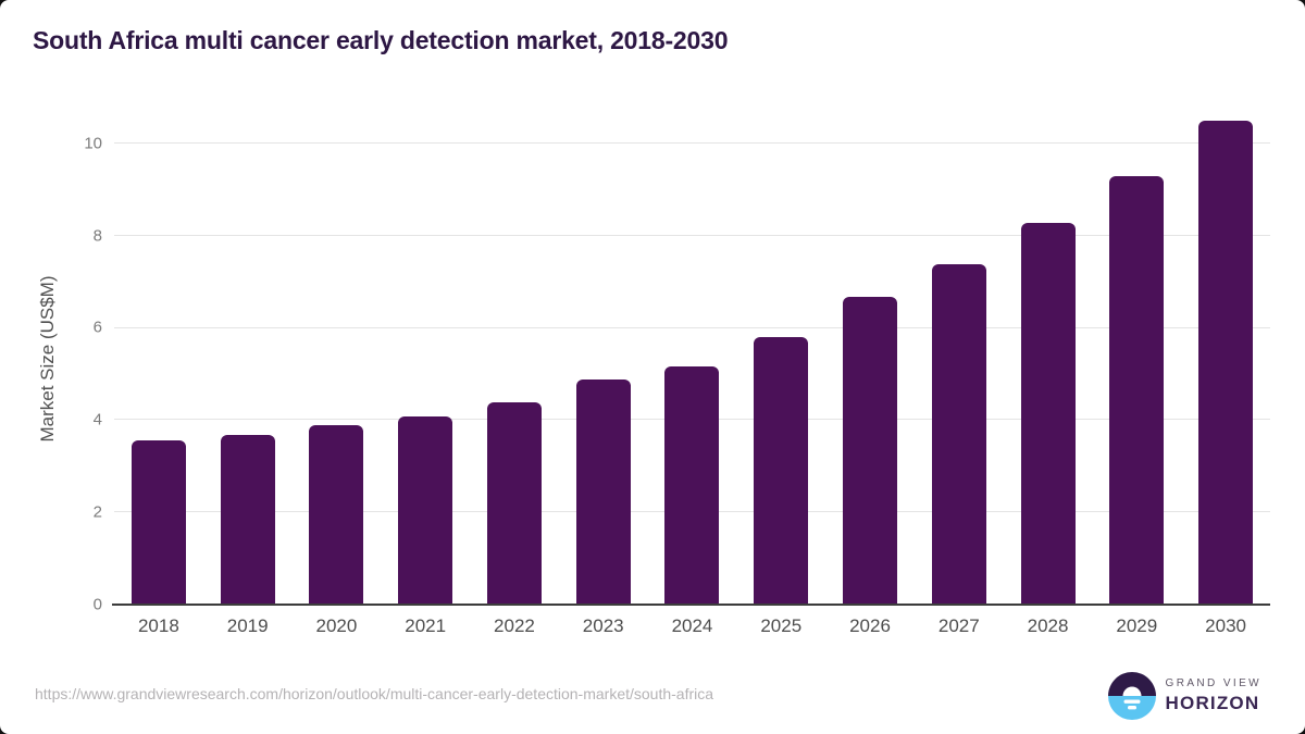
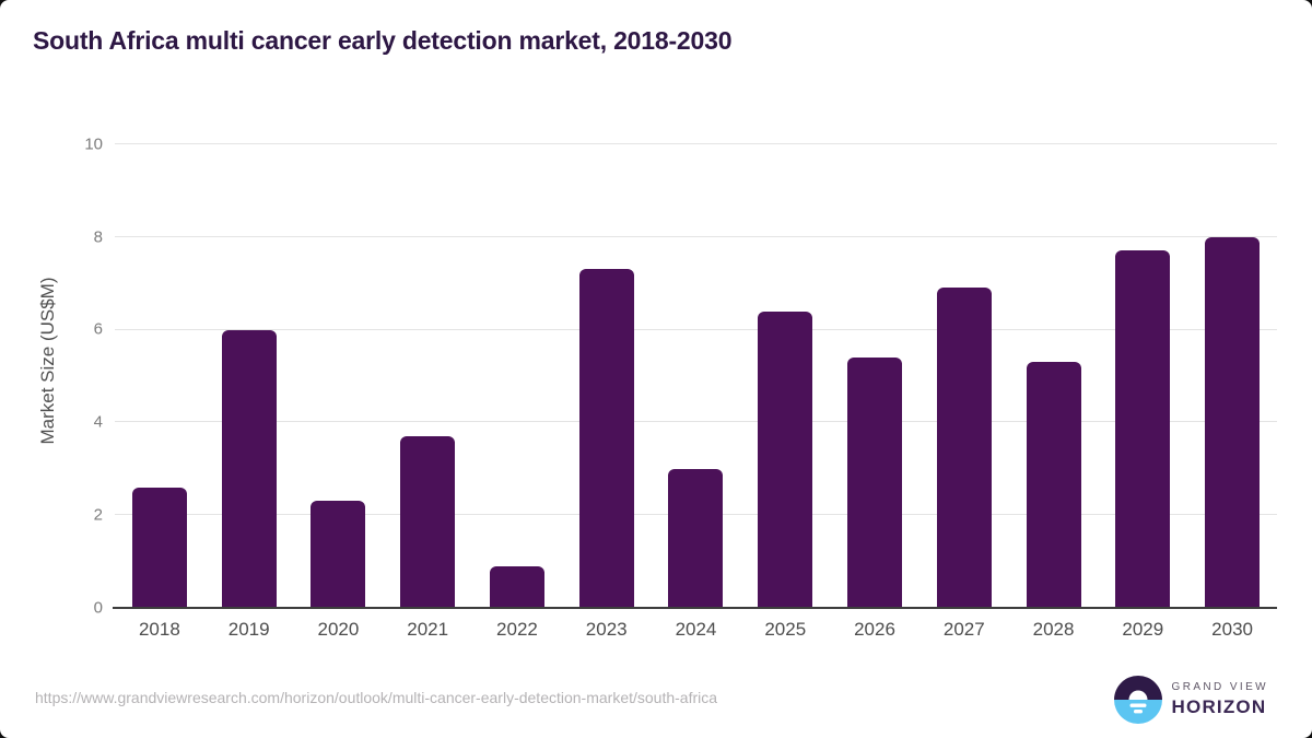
2018: 3.6 -> 2.6
2019: 3.7 -> 6.0
2020: 3.9 -> 2.3
2021: 4.1 -> 3.7
2022: 4.4 -> 0.9
2023: 4.9 -> 7.3
2024: 5.2 -> 3.0
2025: 5.8 -> 6.4
2026: 6.7 -> 5.4
2027: 7.4 -> 6.9
2028: 8.3 -> 5.3
2029: 9.3 -> 7.7
2030: 10.5 -> 8.0
